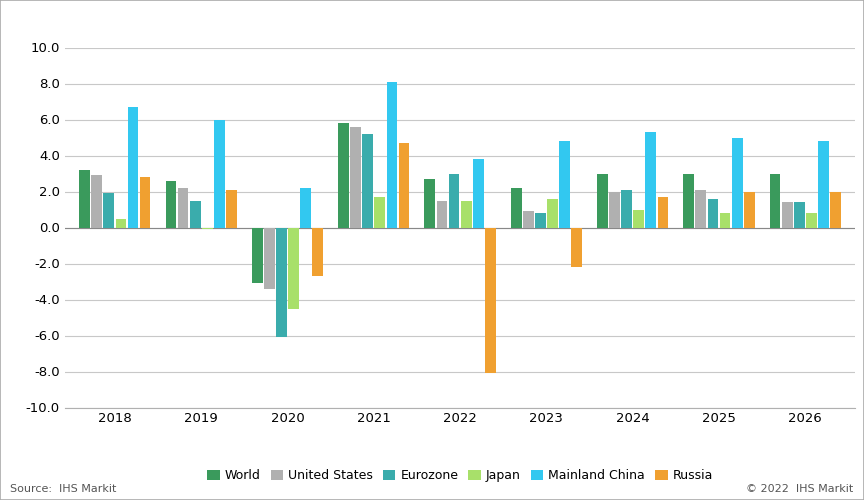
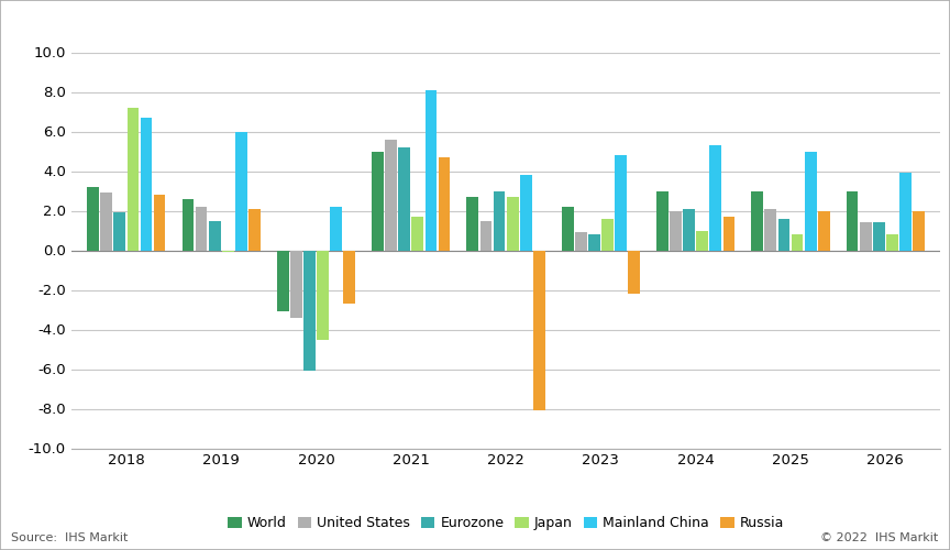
Japan/2018: 0.5 -> 7.2
World/2021: 5.8 -> 5.0
Japan/2022: 1.5 -> 2.7
Mainland China/2026: 4.8 -> 3.9
